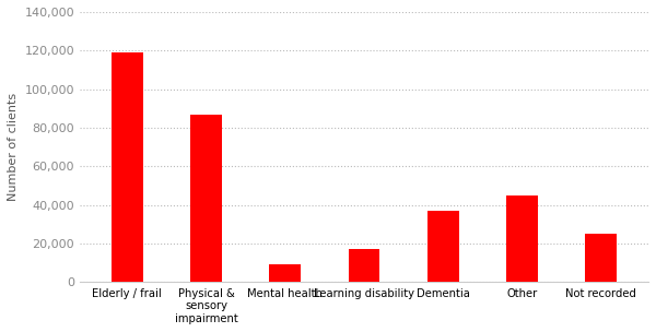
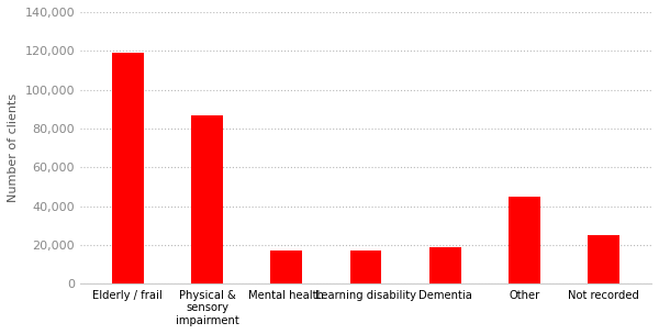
Mental health: 9,000 -> 17,000
Dementia: 37,000 -> 19,000
